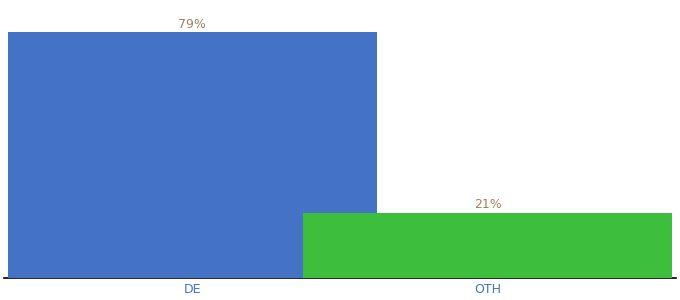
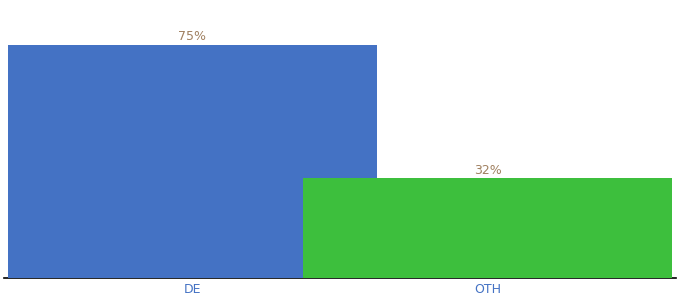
DE: 79% -> 75%
OTH: 21% -> 32%
